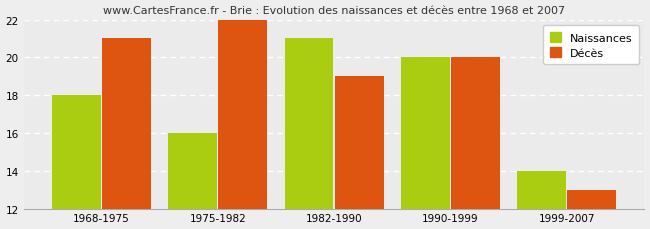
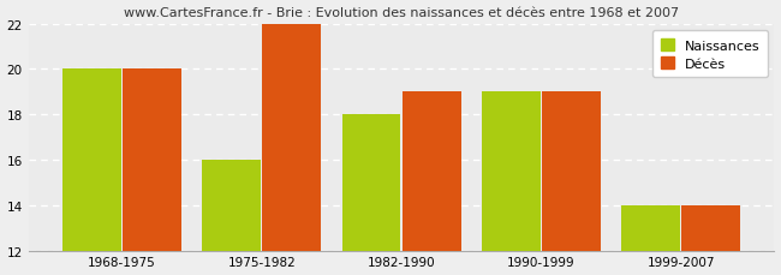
Naissances/1968-1975: 18 -> 20
Décès/1968-1975: 21 -> 20
Naissances/1982-1990: 21 -> 18
Naissances/1990-1999: 20 -> 19
Décès/1990-1999: 20 -> 19
Décès/1999-2007: 13 -> 14
